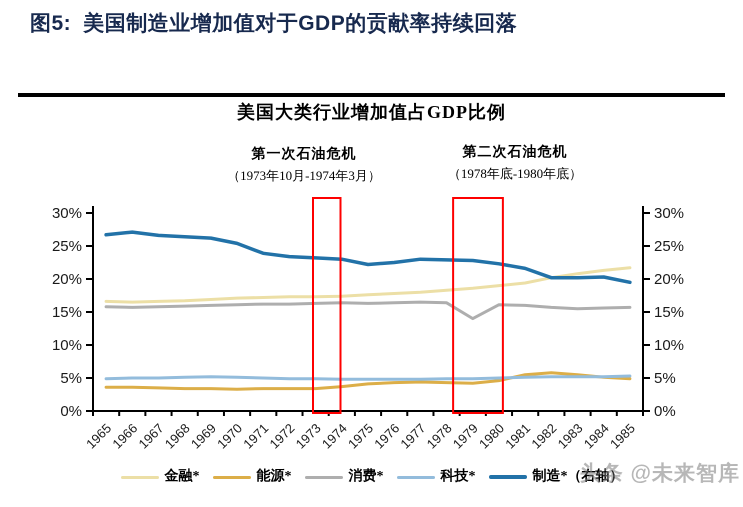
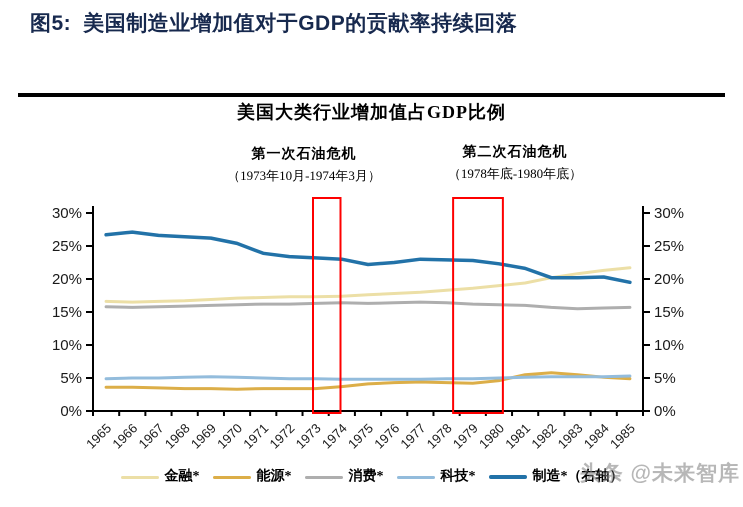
消费*/1979: 14% -> 16%
